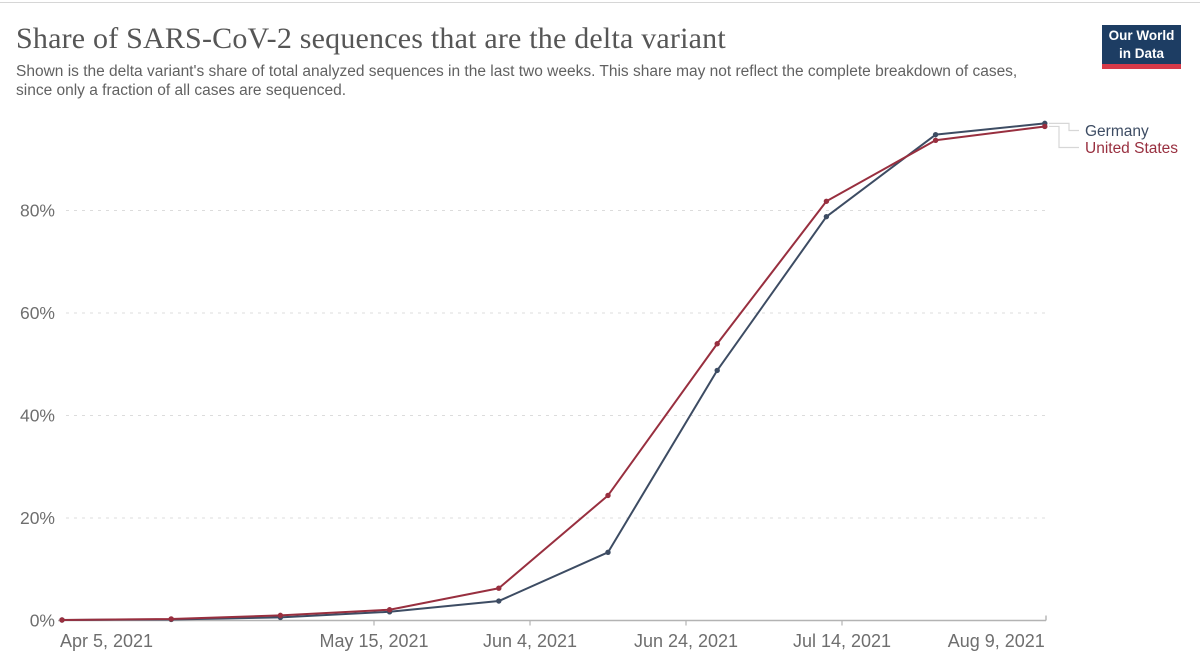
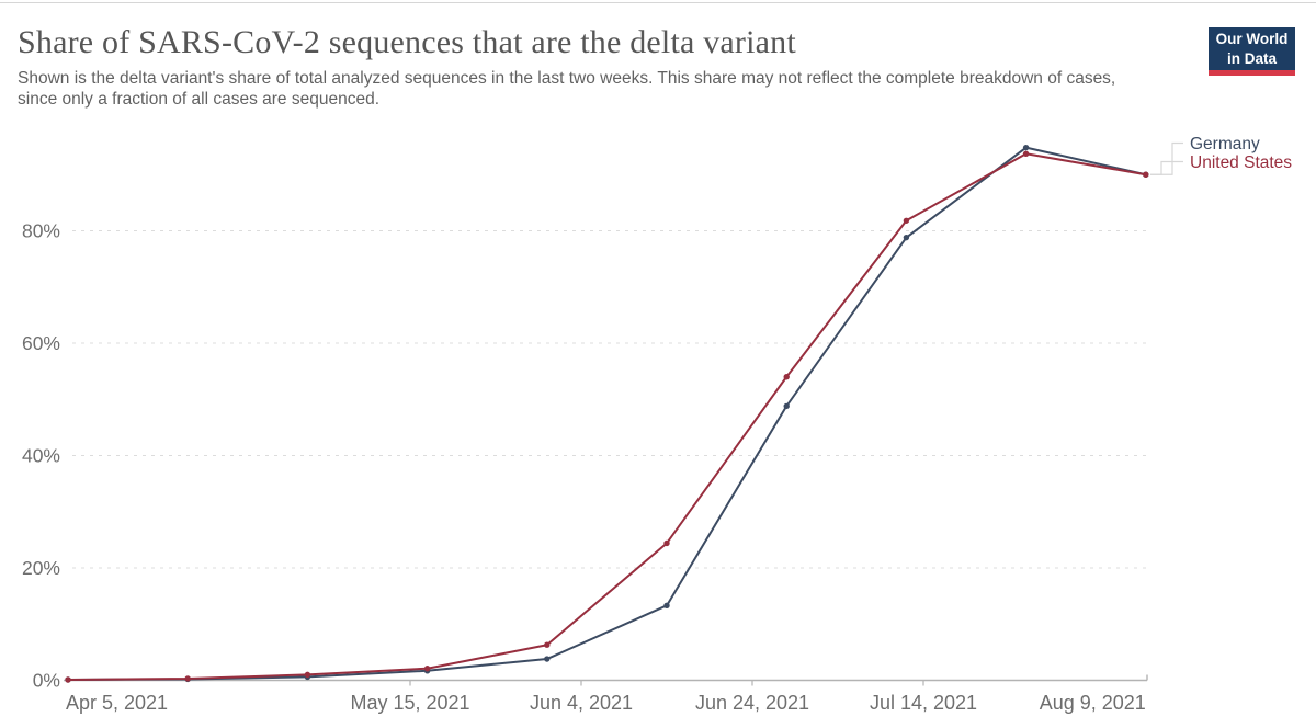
Germany/Aug 9, 2021: 97% -> 90%
United States/Aug 9, 2021: 96% -> 90%
